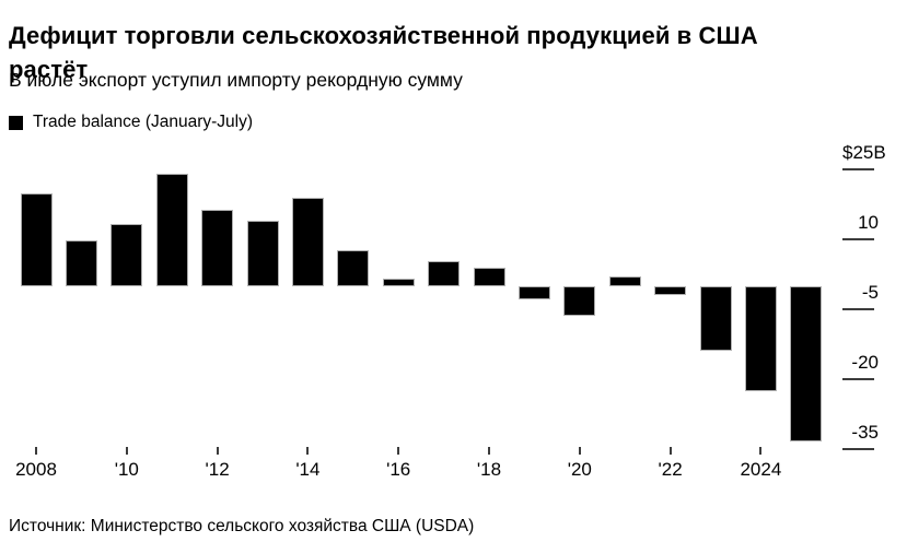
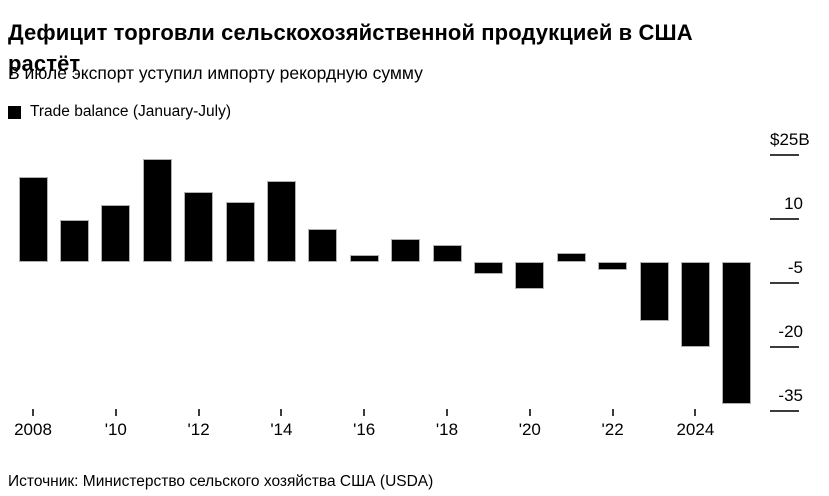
2024: -23 -> -20
